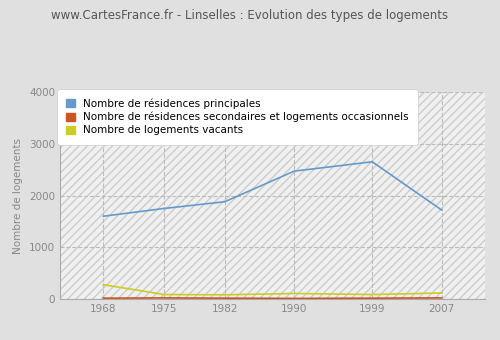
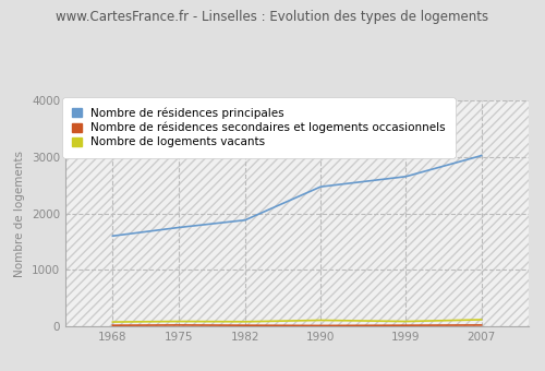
Nombre de logements vacants/1968: 280 -> 80
Nombre de résidences principales/2007: 1720 -> 3020
